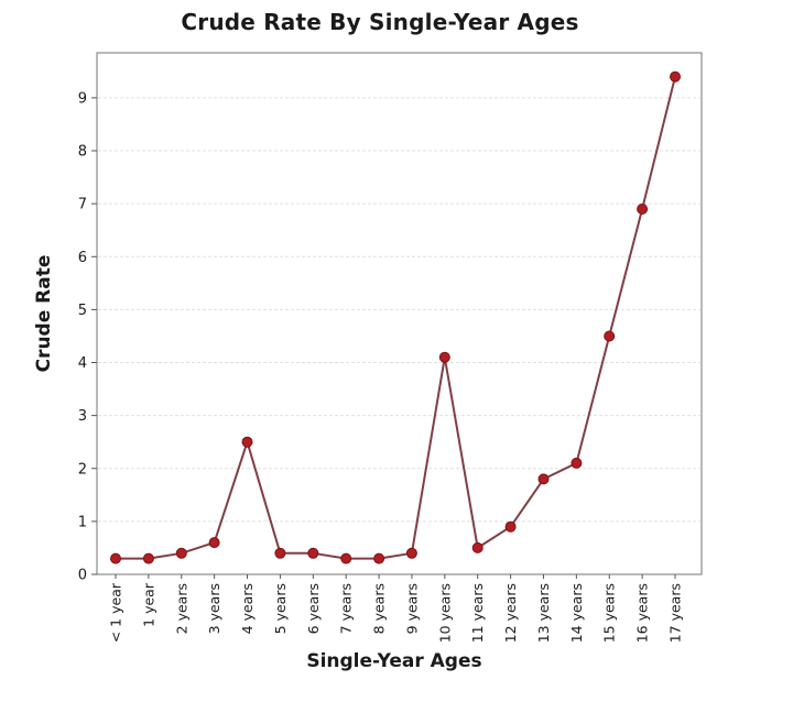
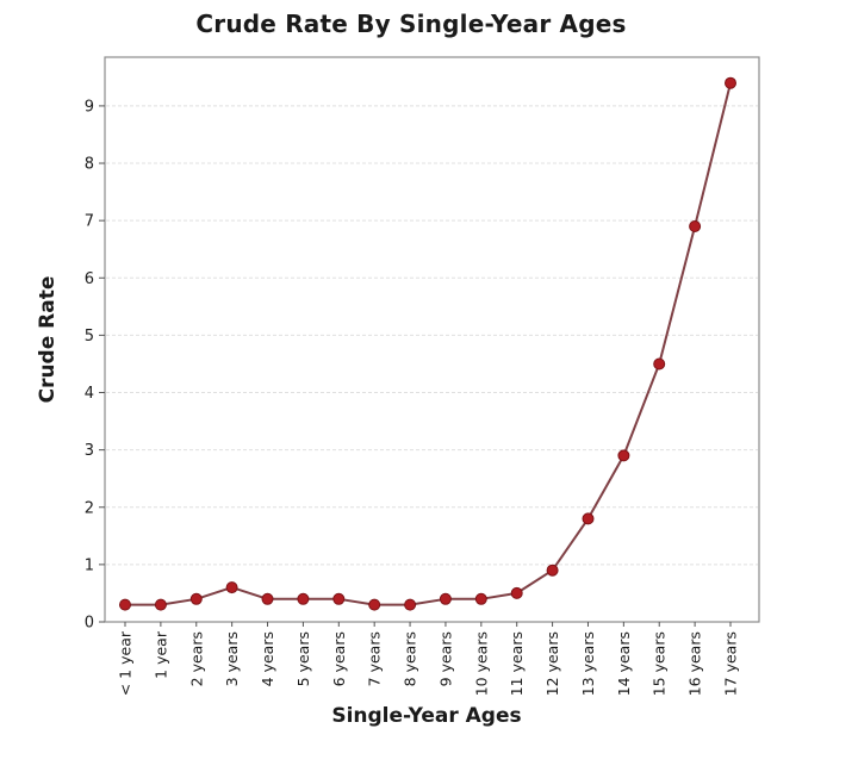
4 years: 2.5 -> 0.4
10 years: 4.1 -> 0.4
14 years: 2.1 -> 2.9
